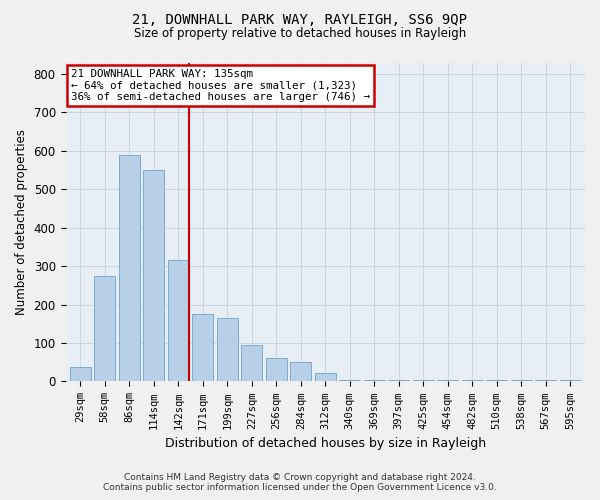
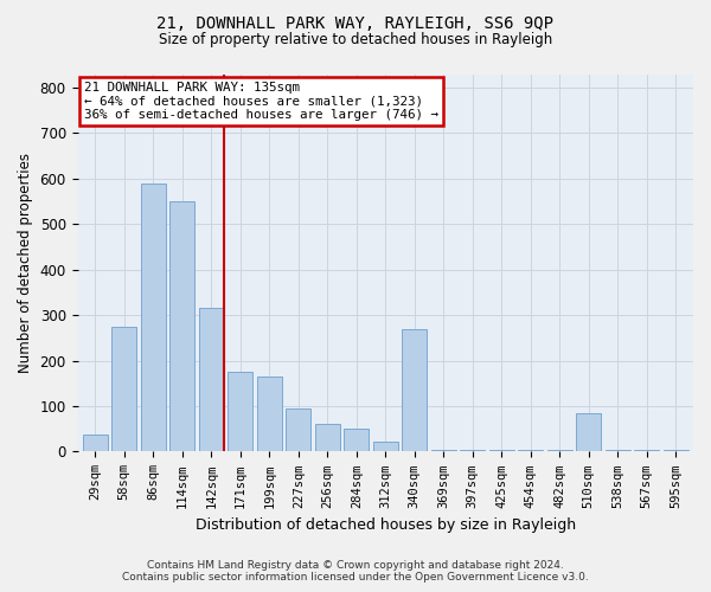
340sqm: 3 -> 270
510sqm: 3 -> 85
